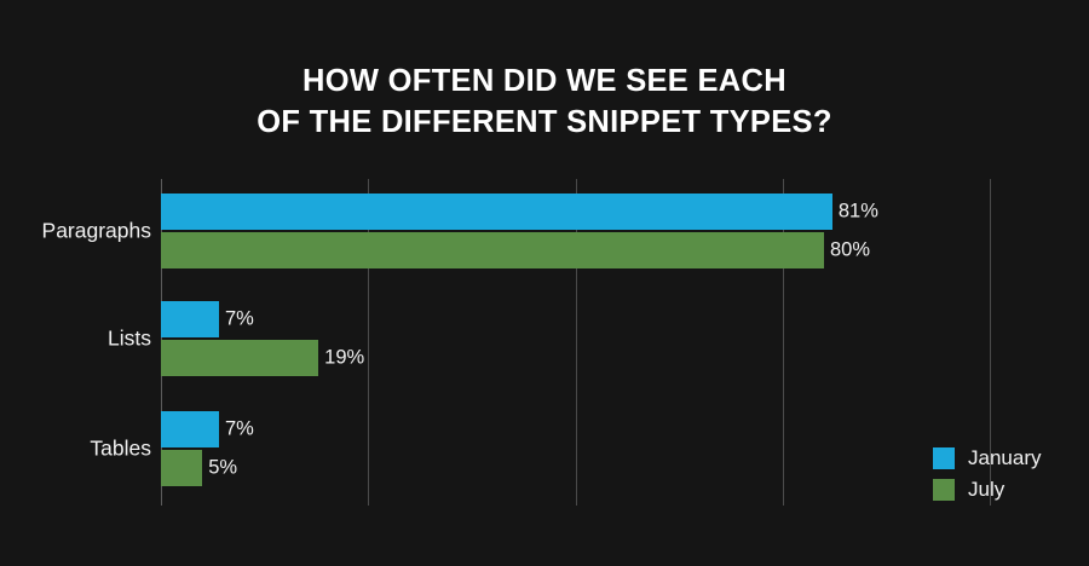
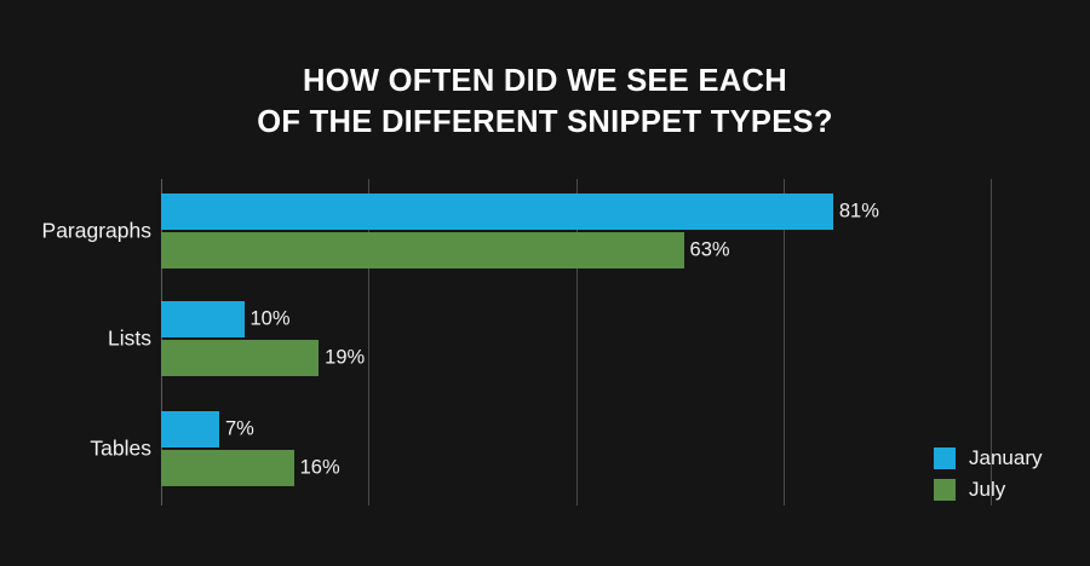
July/Paragraphs: 80% -> 63%
January/Lists: 7% -> 10%
July/Tables: 5% -> 16%
